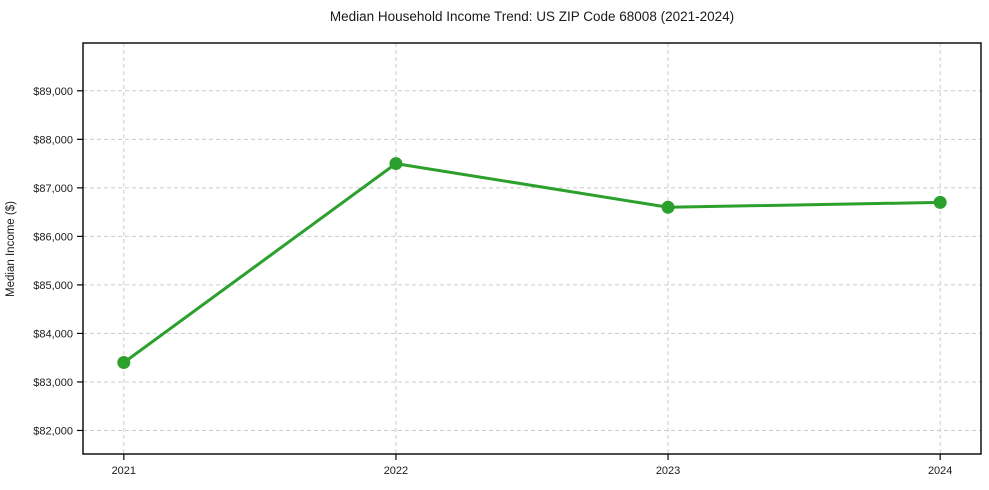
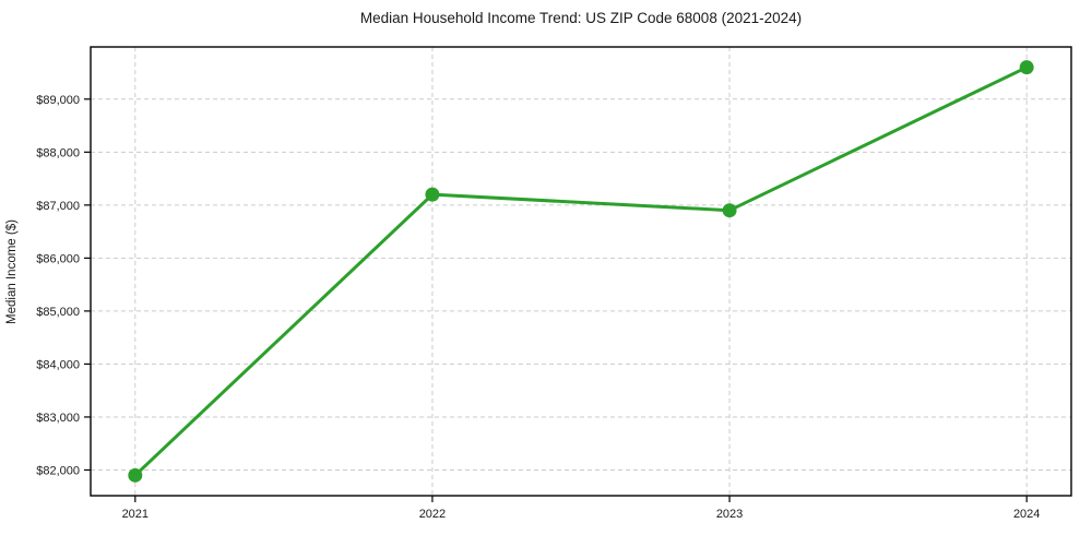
2021: $83400 -> $81900
2022: $87500 -> $87200
2023: $86600 -> $86900
2024: $86700 -> $89600
